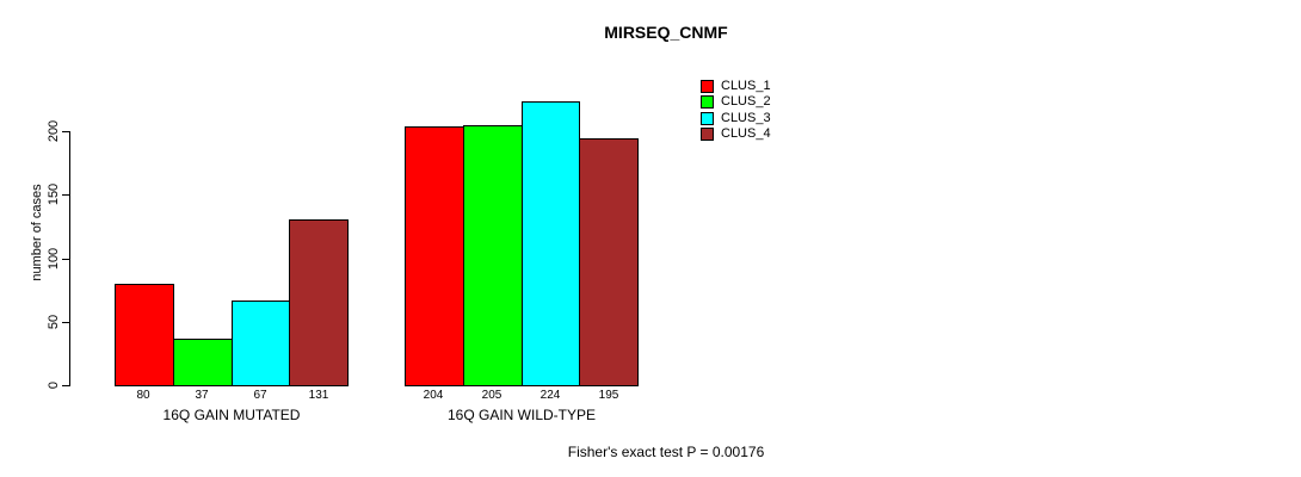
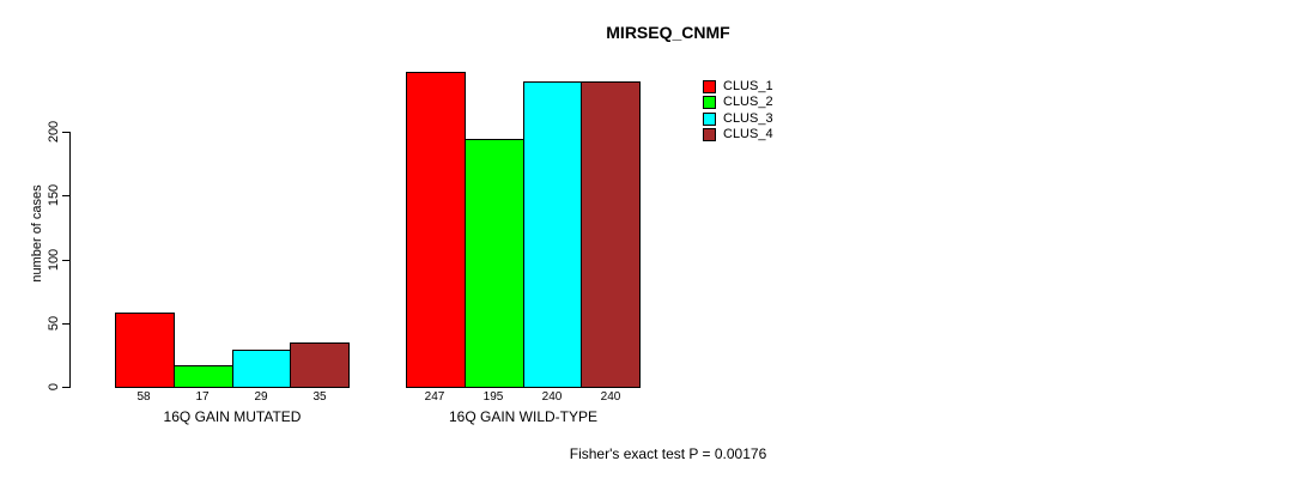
CLUS_1/16Q GAIN MUTATED: 80 -> 58
CLUS_2/16Q GAIN MUTATED: 37 -> 17
CLUS_3/16Q GAIN MUTATED: 67 -> 29
CLUS_4/16Q GAIN MUTATED: 131 -> 35
CLUS_1/16Q GAIN WILD-TYPE: 204 -> 247
CLUS_2/16Q GAIN WILD-TYPE: 205 -> 195
CLUS_3/16Q GAIN WILD-TYPE: 224 -> 240
CLUS_4/16Q GAIN WILD-TYPE: 195 -> 240
